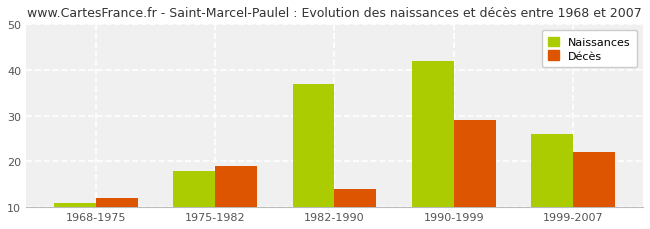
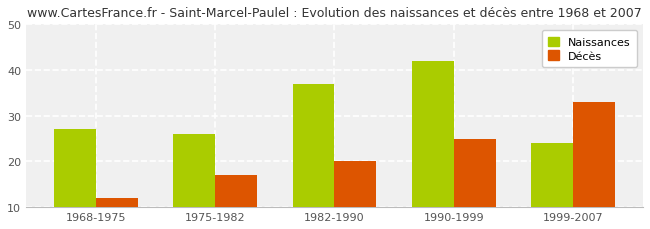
Naissances/1968-1975: 11 -> 27
Naissances/1975-1982: 18 -> 26
Décès/1975-1982: 19 -> 17
Décès/1982-1990: 14 -> 20
Décès/1990-1999: 29 -> 25
Naissances/1999-2007: 26 -> 24
Décès/1999-2007: 22 -> 33
